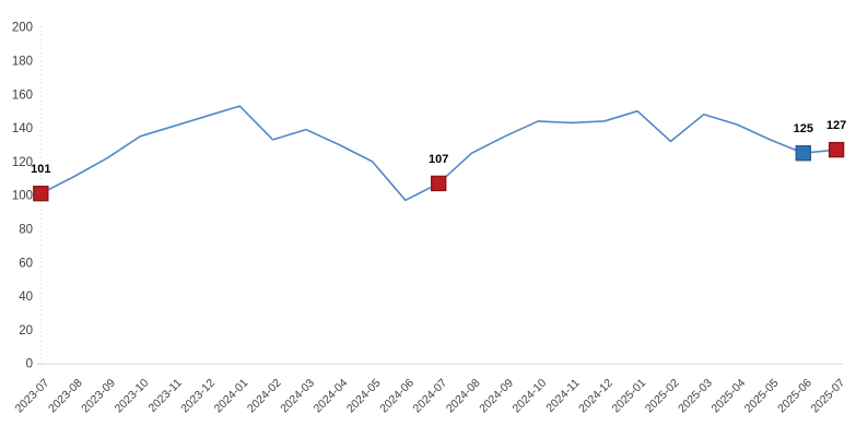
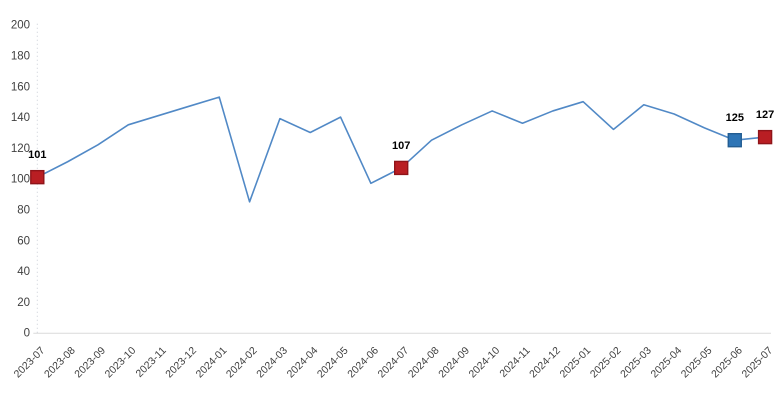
2024-02: 133 -> 85
2024-05: 120 -> 140
2024-11: 143 -> 136
